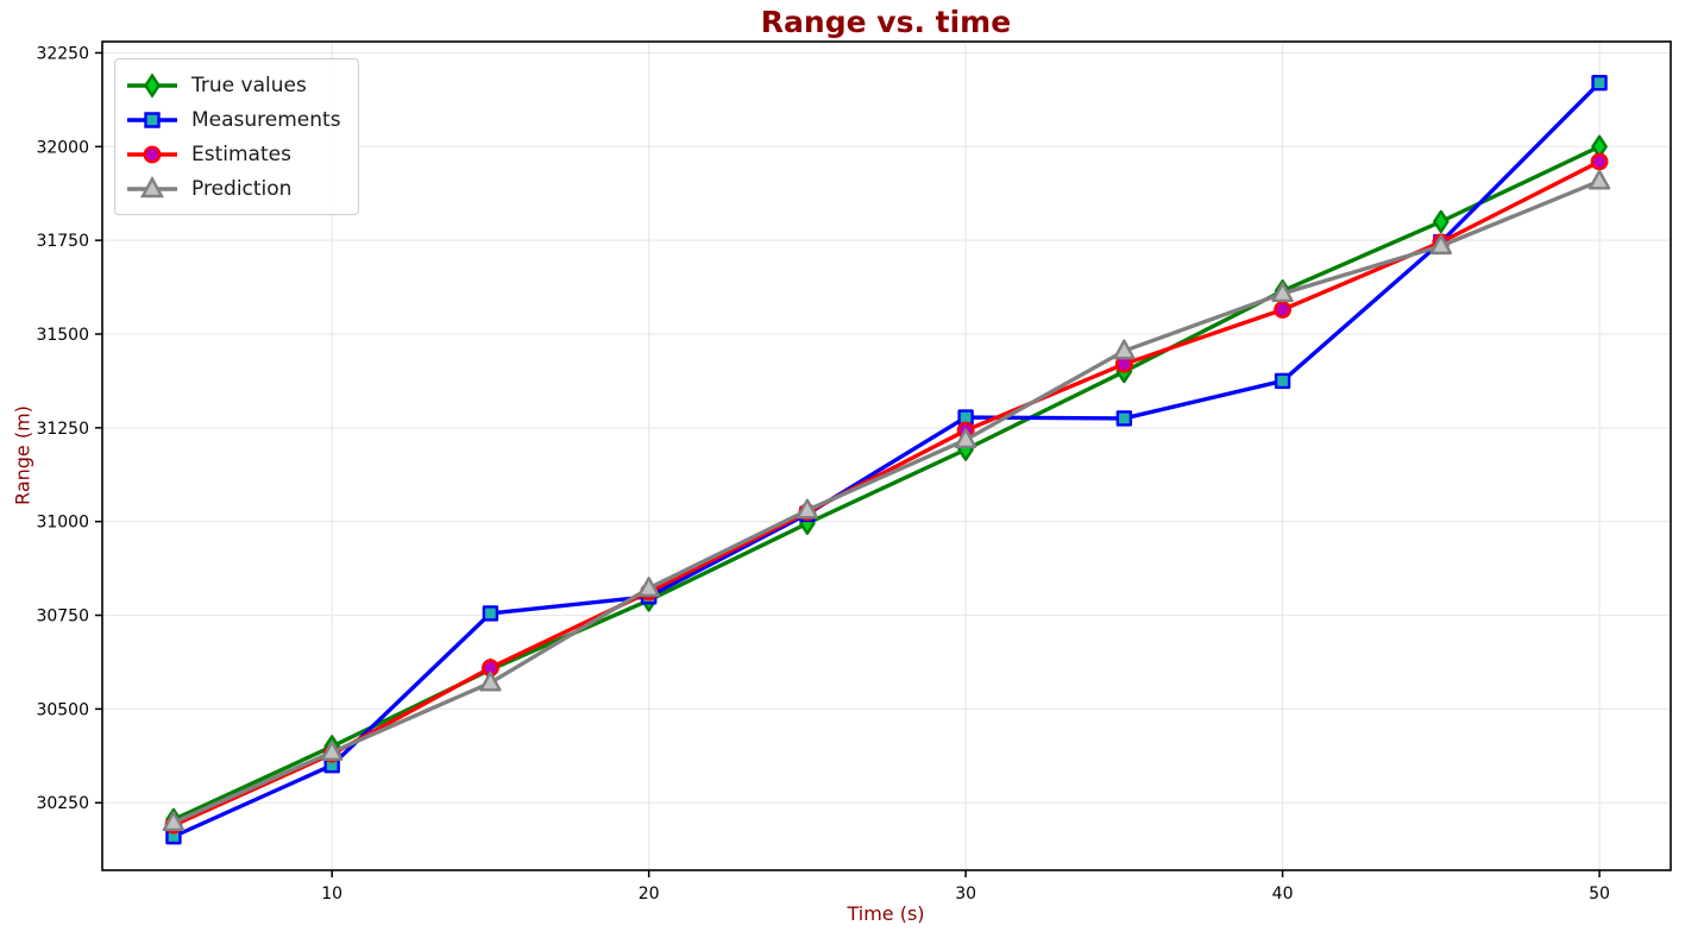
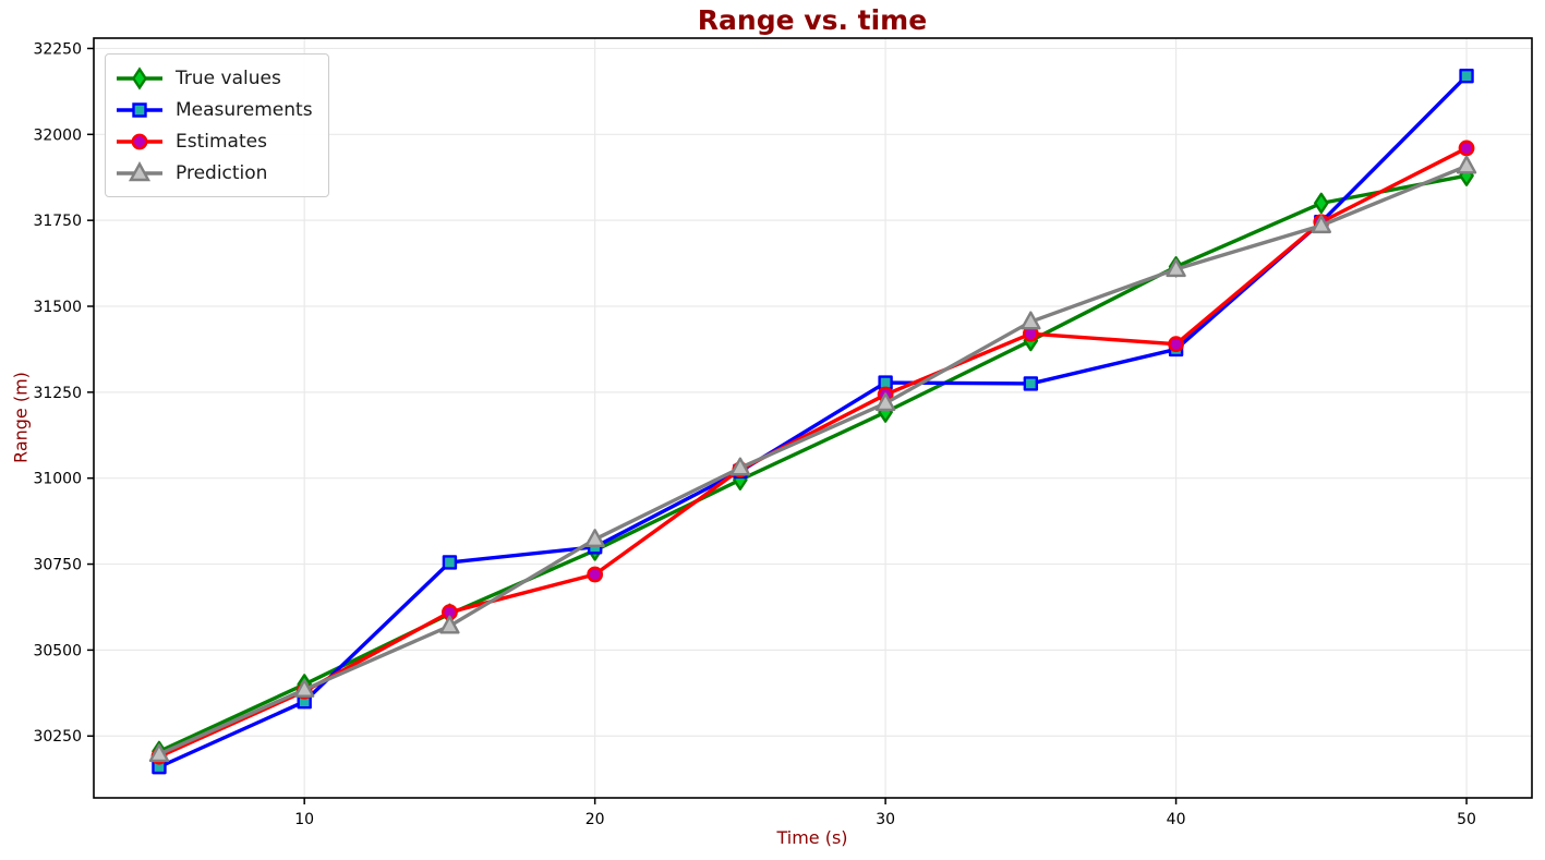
Estimates/20: 30810 -> 30720
Estimates/40: 31560 -> 31390
True values/50: 32000 -> 31880
